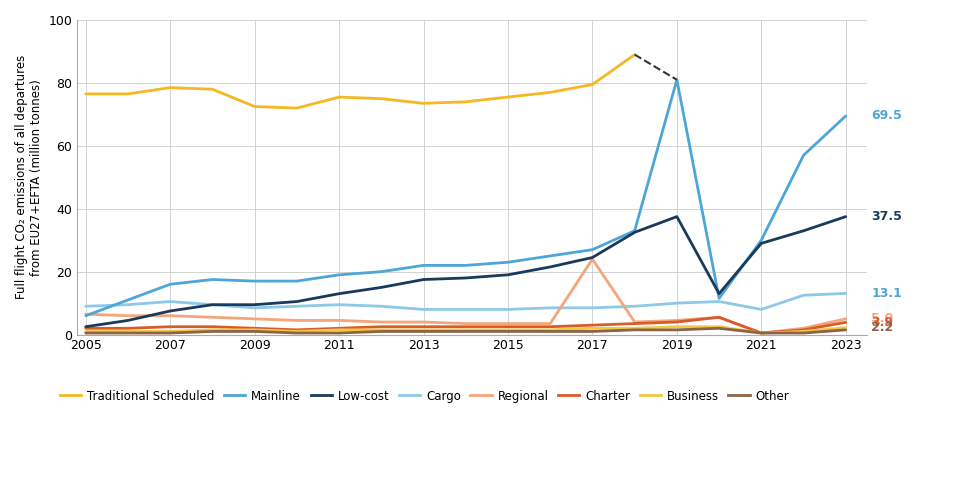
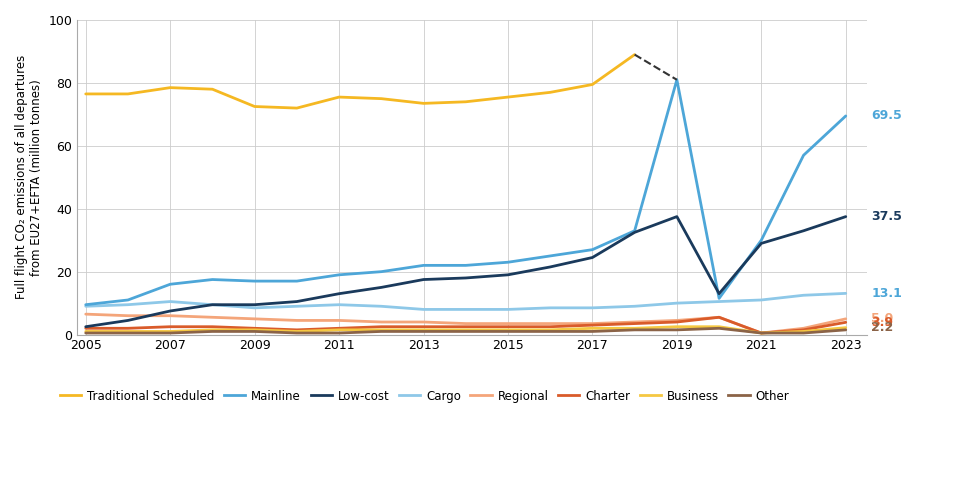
Mainline/2005: 6.0 -> 9.5
Regional/2017: 24.0 -> 3.5
Cargo/2021: 8.0 -> 11.0
